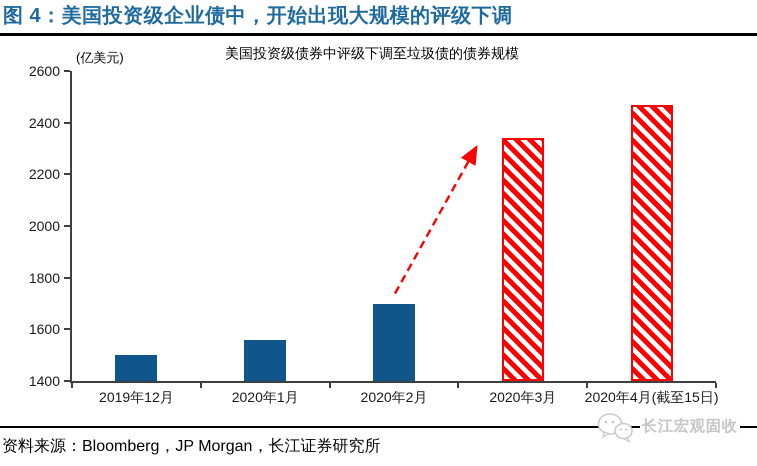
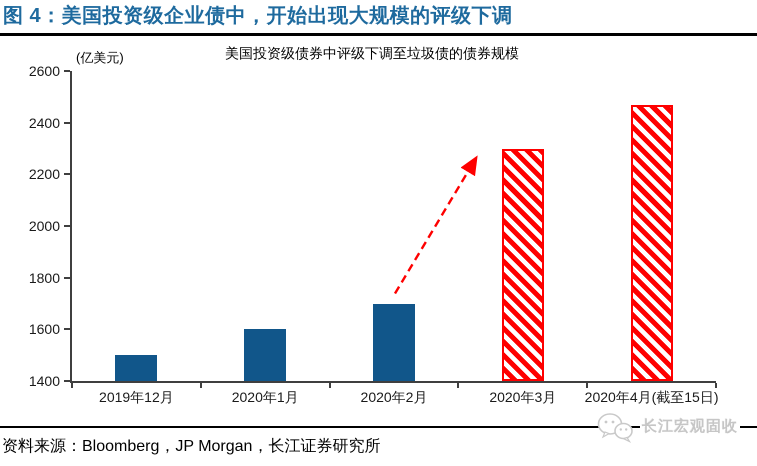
2020年1月: 1560 -> 1600
2020年3月: 2340 -> 2300
